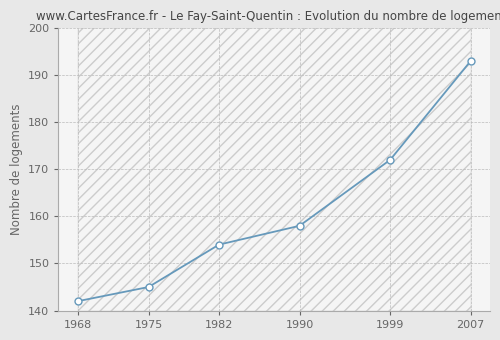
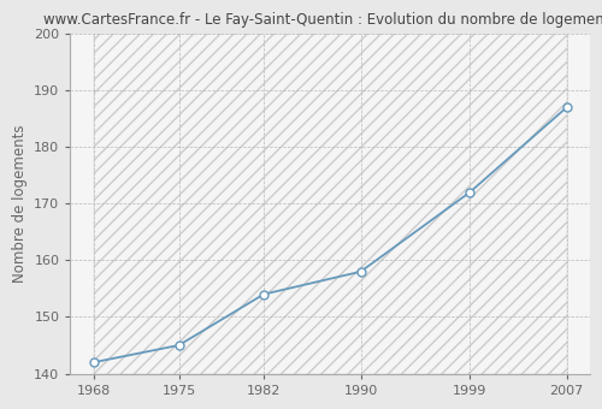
2007: 193 -> 187
